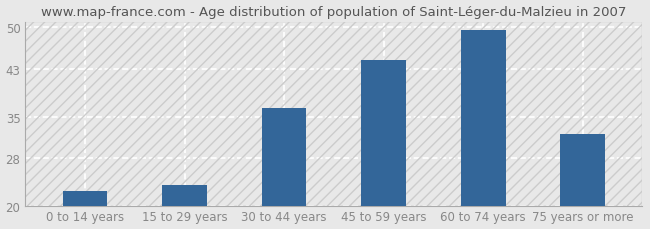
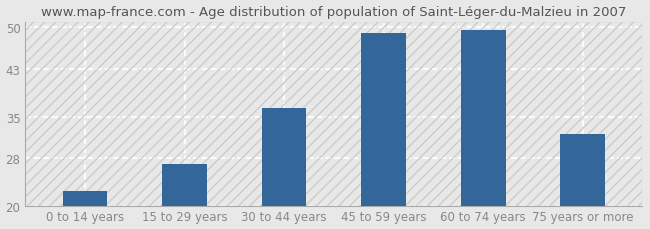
15 to 29 years: 23.5 -> 27.0
45 to 59 years: 44.5 -> 49.0
